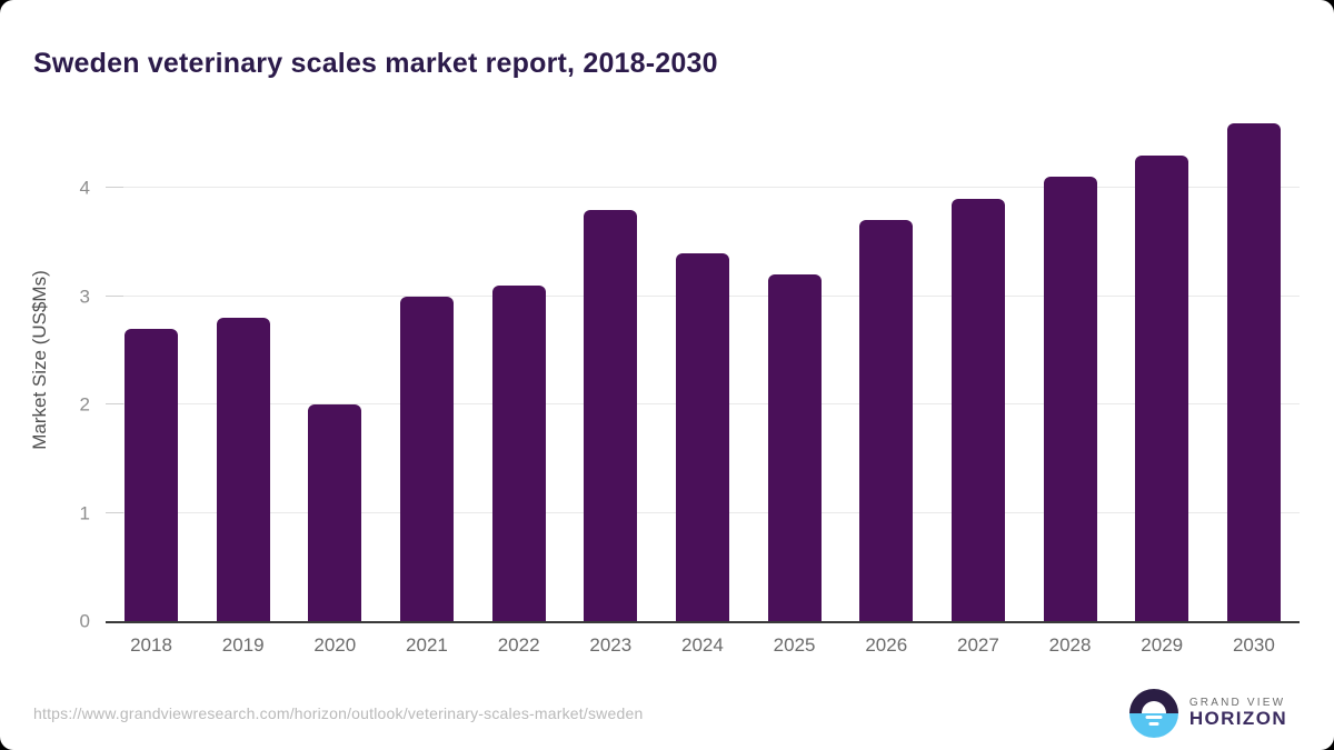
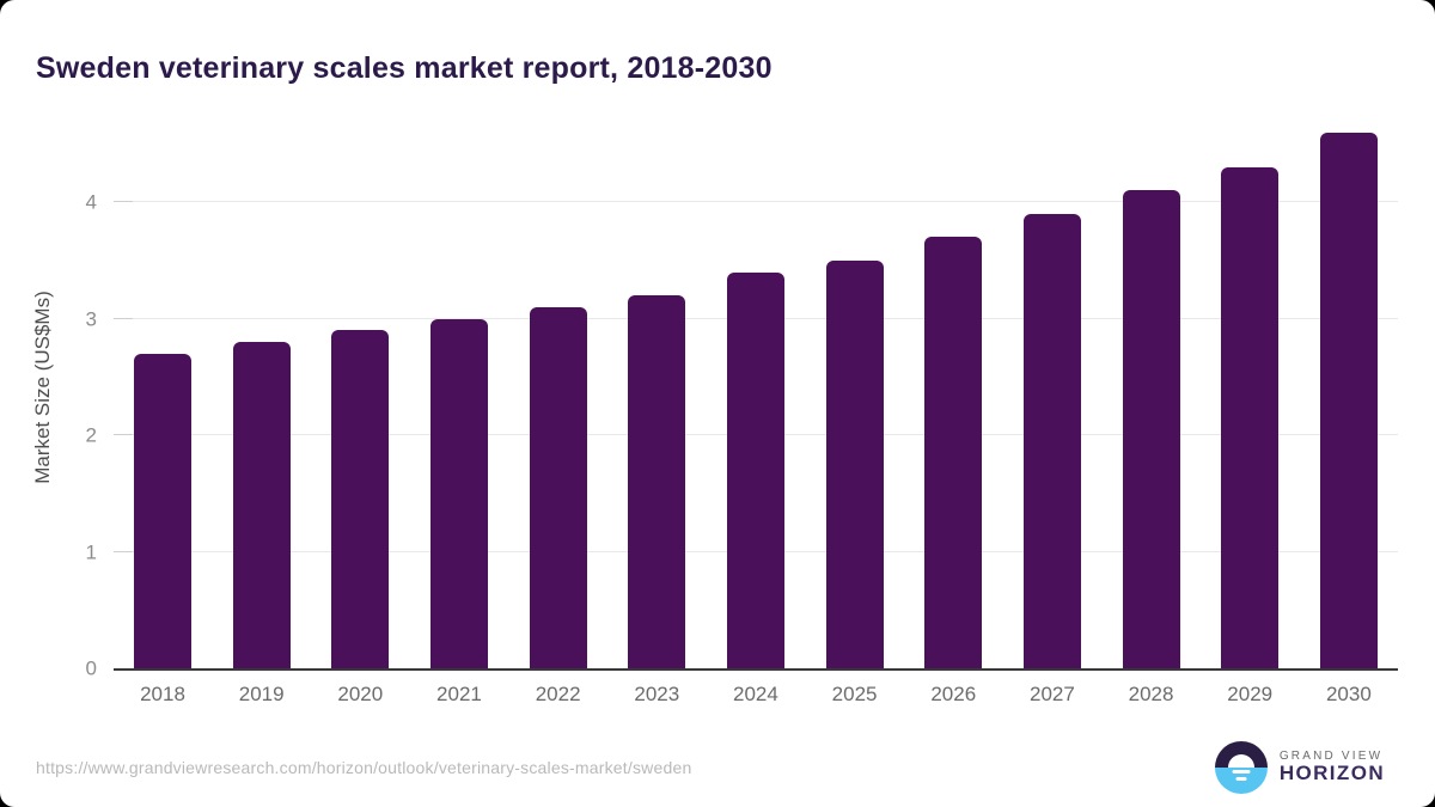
2020: 2.0 -> 2.9
2023: 3.8 -> 3.2
2025: 3.2 -> 3.5
